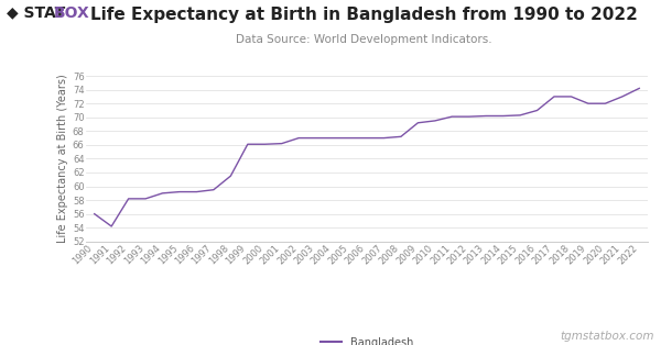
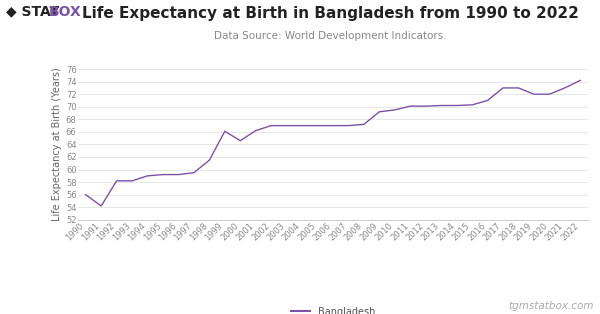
2000: 66.1 -> 64.6
